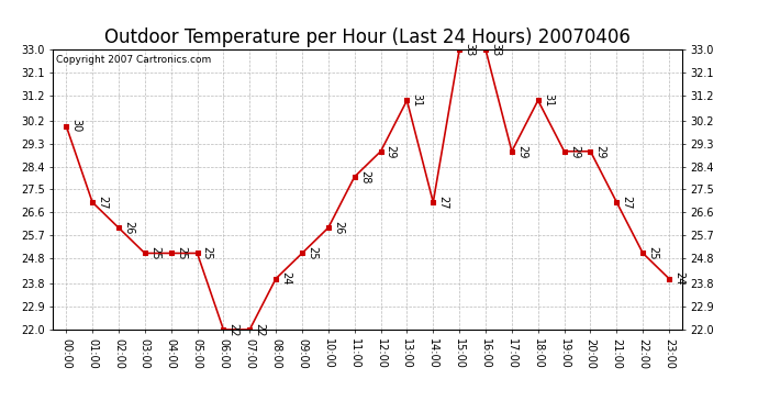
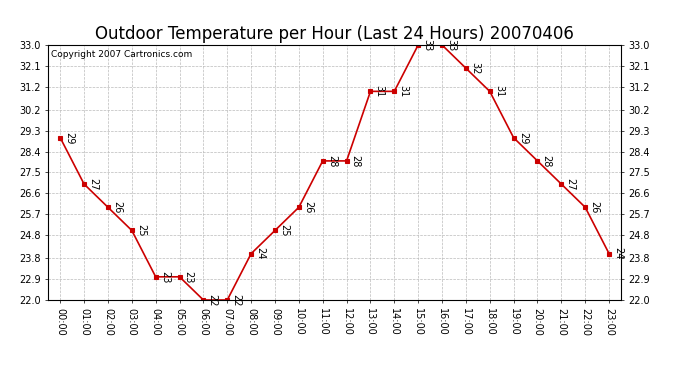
00:00: 30 -> 29
04:00: 25 -> 23
05:00: 25 -> 23
12:00: 29 -> 28
14:00: 27 -> 31
17:00: 29 -> 32
20:00: 29 -> 28
22:00: 25 -> 26
